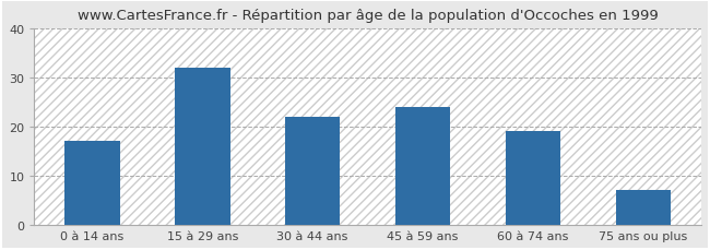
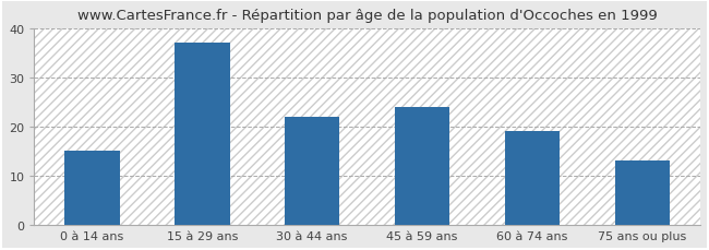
0 à 14 ans: 17 -> 15
15 à 29 ans: 32 -> 37
75 ans ou plus: 7 -> 13
